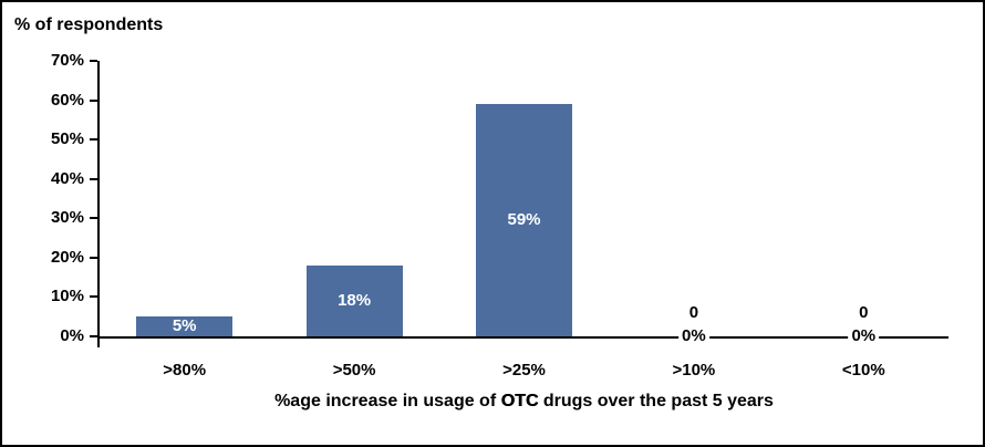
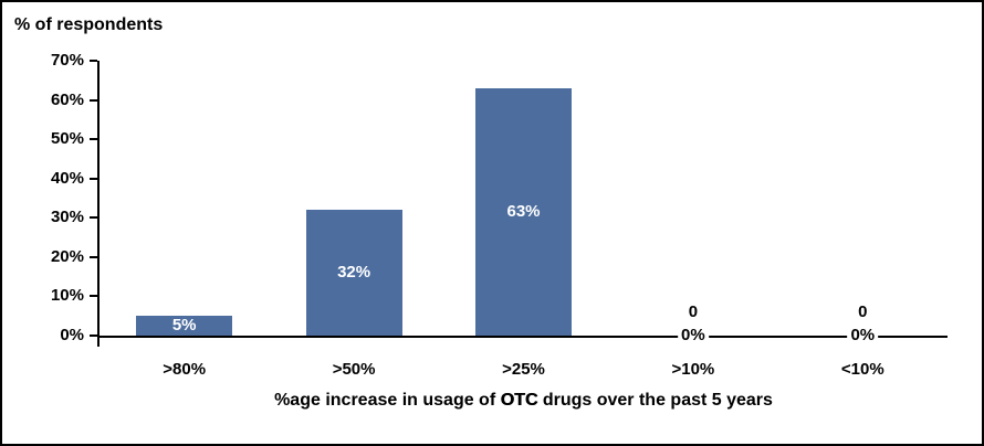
>50%: 18% -> 32%
>25%: 59% -> 63%
